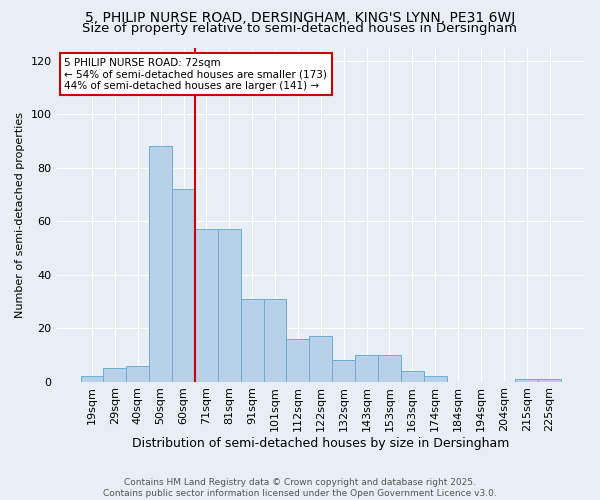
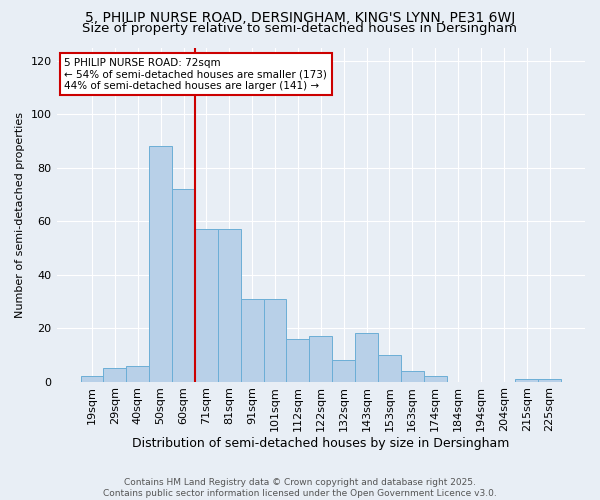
143sqm: 10 -> 18
